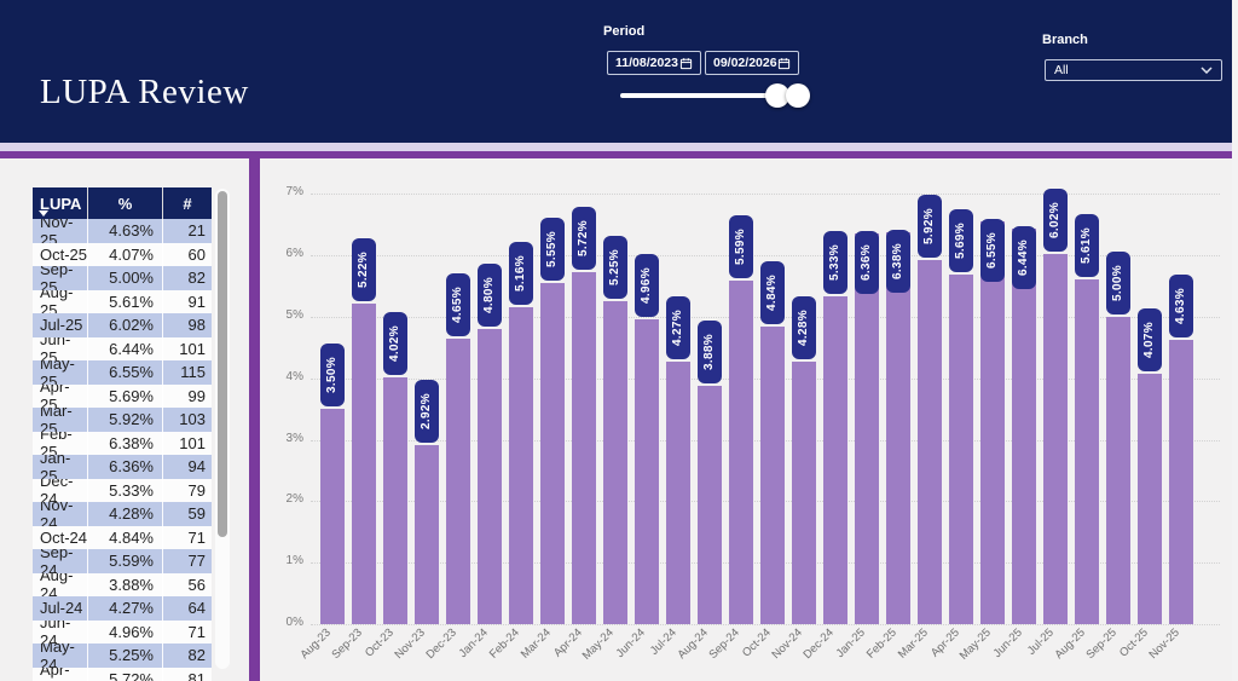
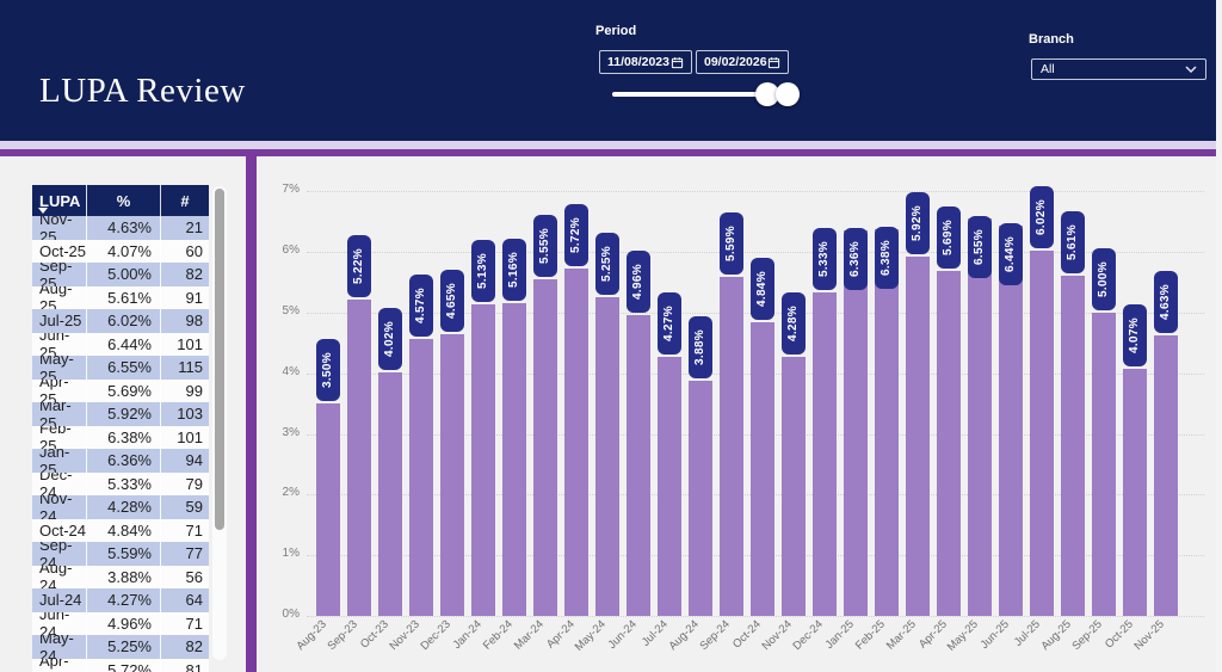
Nov-23: 2.92% -> 4.57%
Jan-24: 4.80% -> 5.13%
